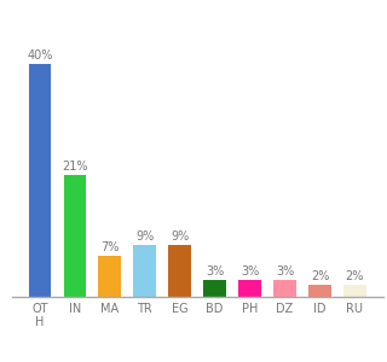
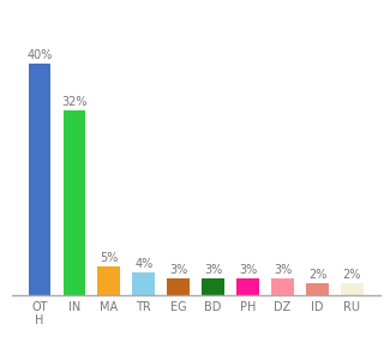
IN: 21% -> 32%
MA: 7% -> 5%
TR: 9% -> 4%
EG: 9% -> 3%
